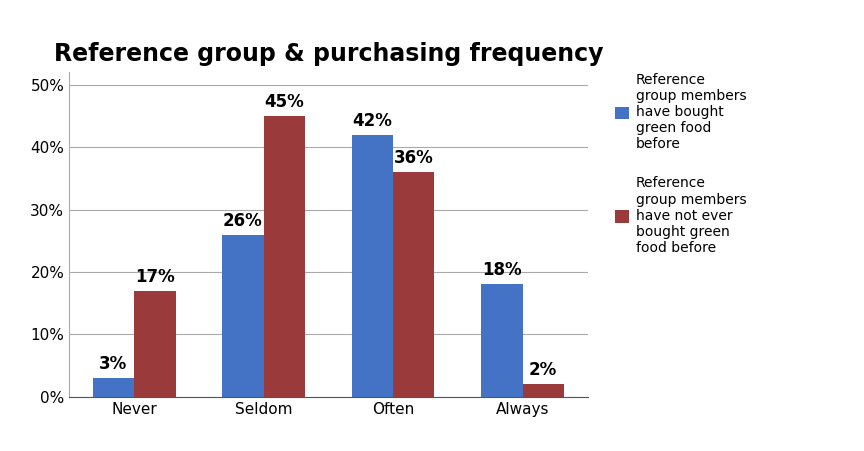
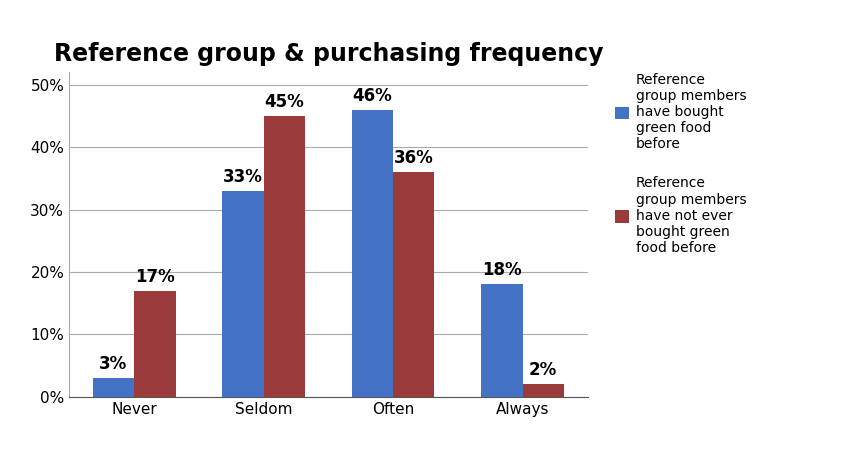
Reference group members have bought green food before/Seldom: 26% -> 33%
Reference group members have bought green food before/Often: 42% -> 46%
